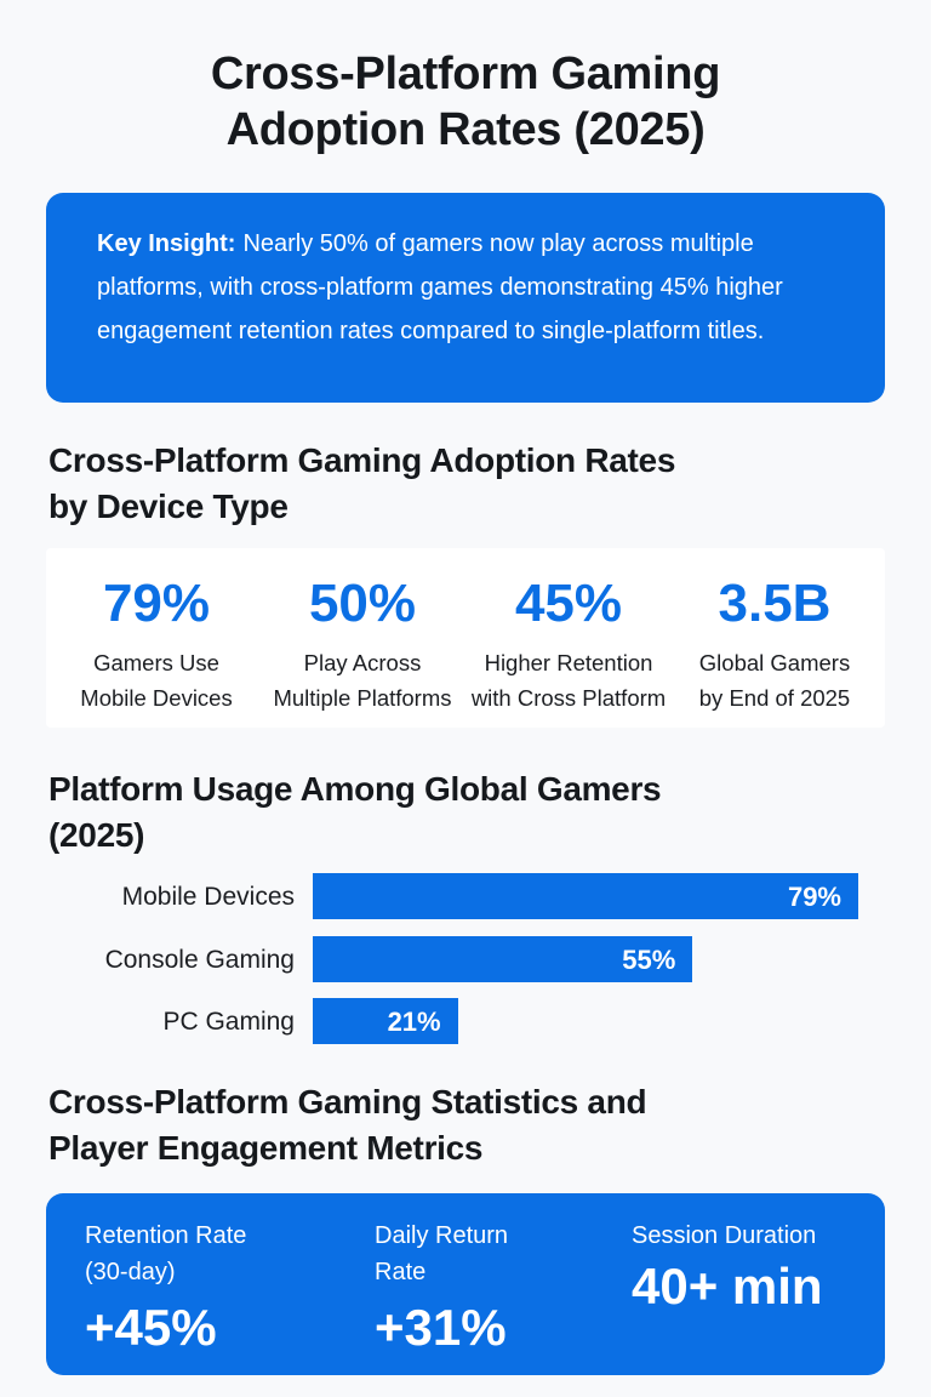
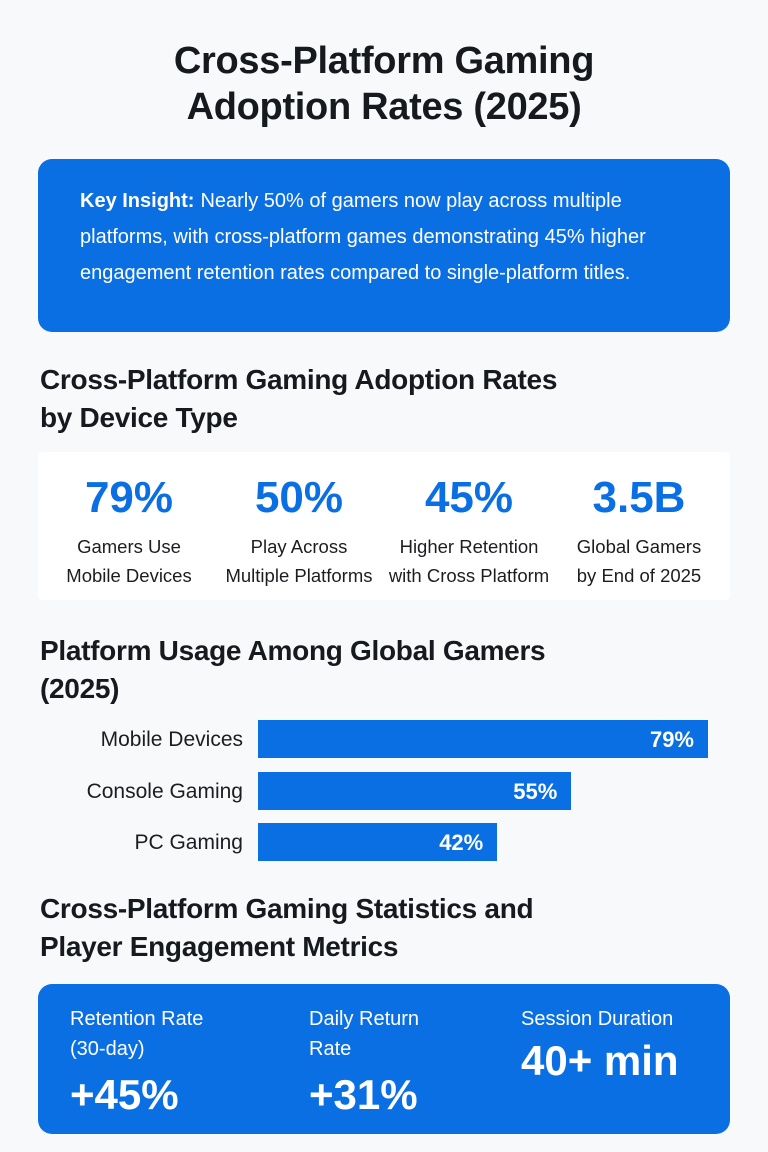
PC Gaming: 21% -> 42%
